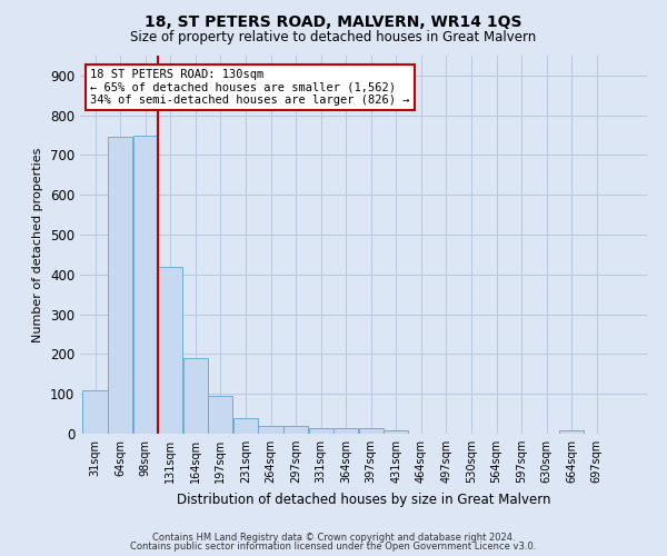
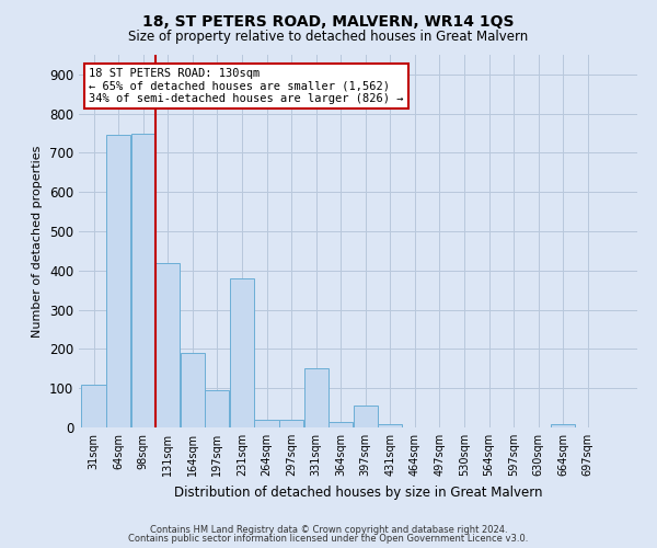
231sqm: 40 -> 380
331sqm: 15 -> 150
397sqm: 13 -> 55
